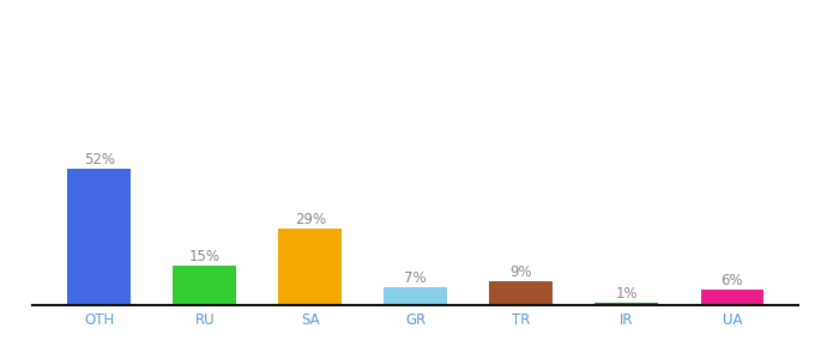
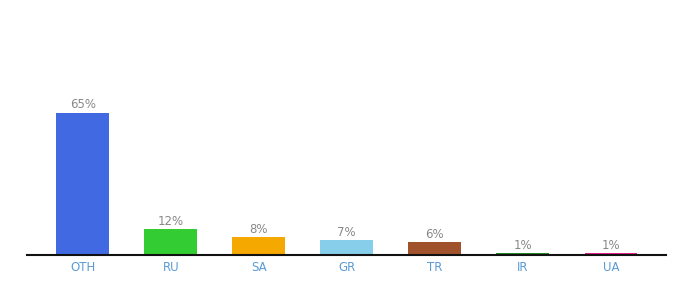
OTH: 52% -> 65%
RU: 15% -> 12%
SA: 29% -> 8%
TR: 9% -> 6%
UA: 6% -> 1%
